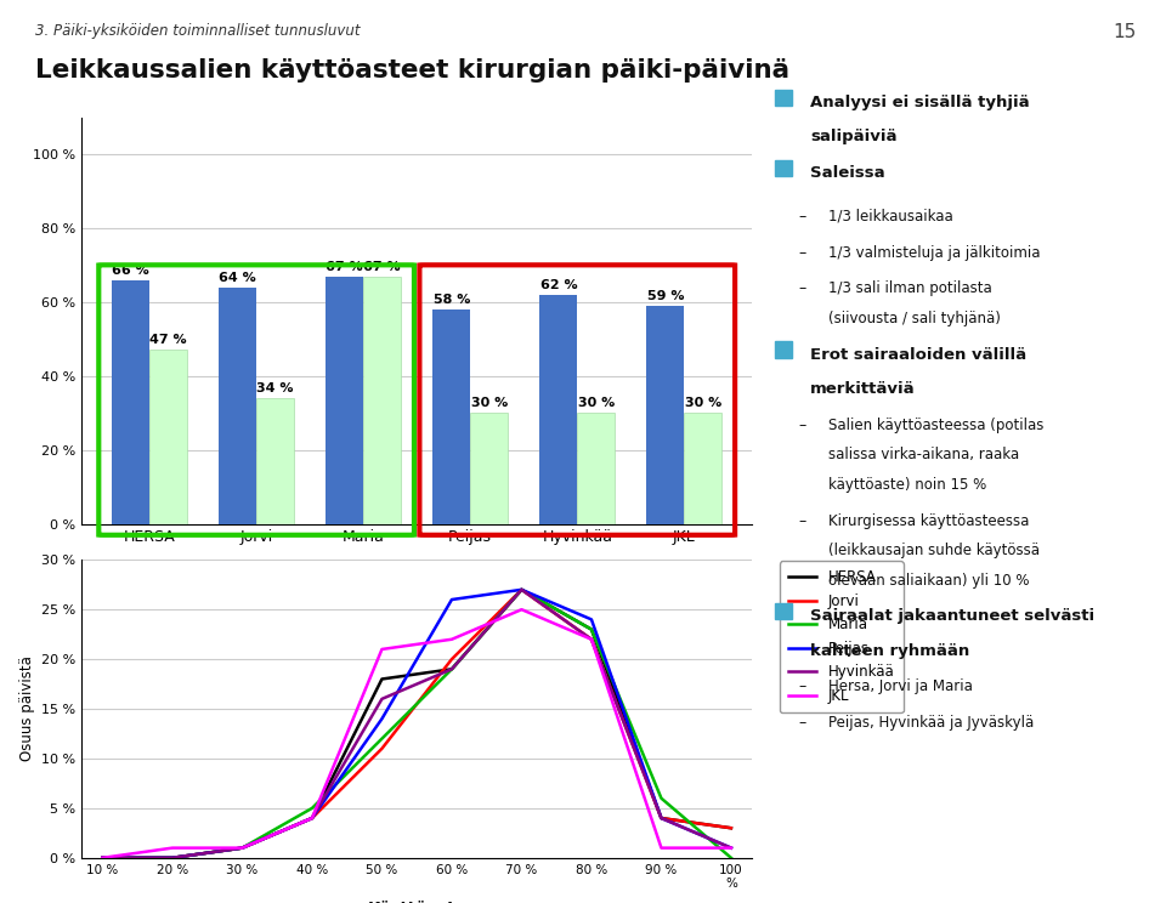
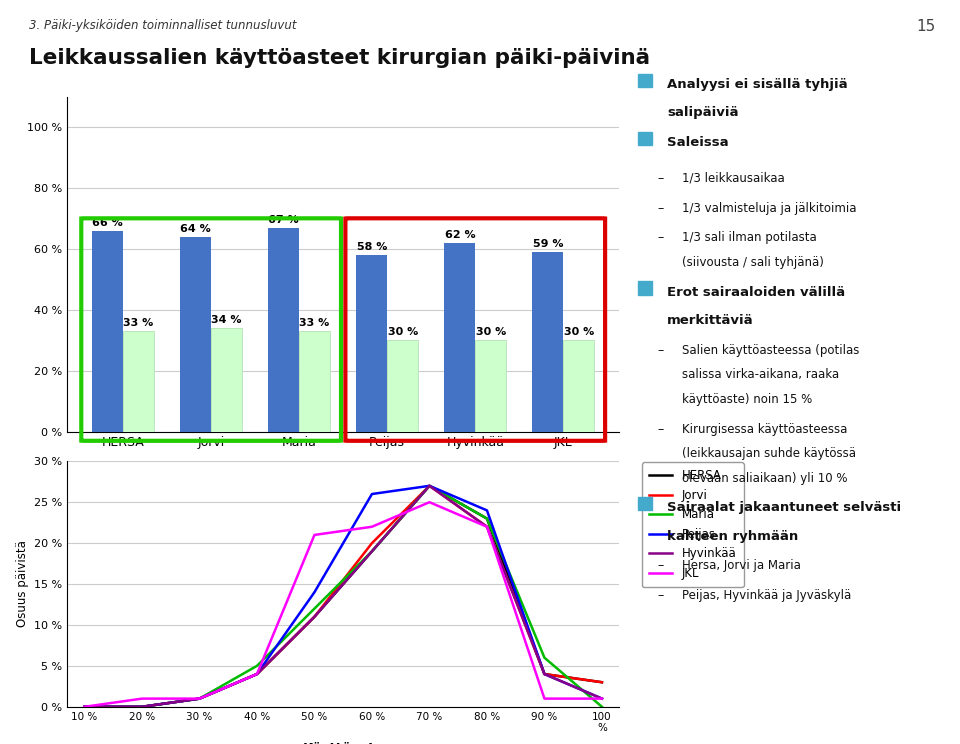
Kirurginen käyttöaste/HERSA: 47 -> 33
Kirurginen käyttöaste/Maria: 67 -> 33
HERSA/50 %: 18 % -> 11 %
Hyvinkää/50 %: 16 % -> 11 %
